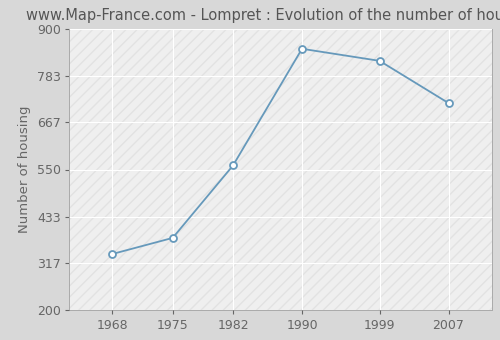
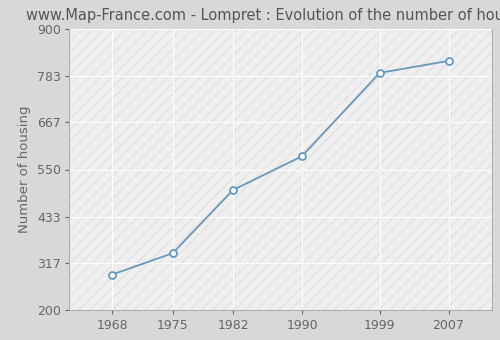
1968: 340 -> 289
1975: 380 -> 342
1982: 560 -> 499
1990: 850 -> 583
1999: 820 -> 790
2007: 715 -> 820
